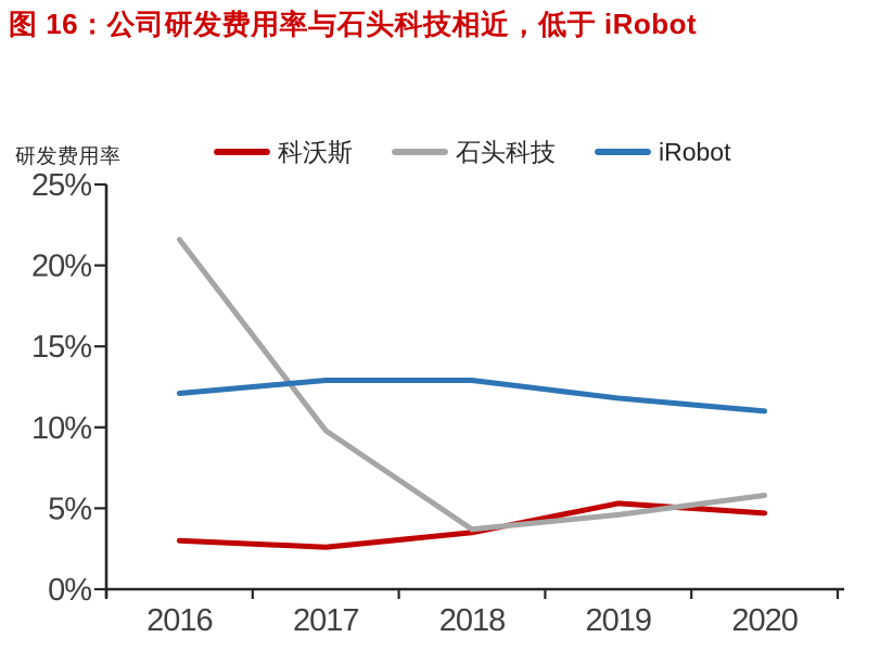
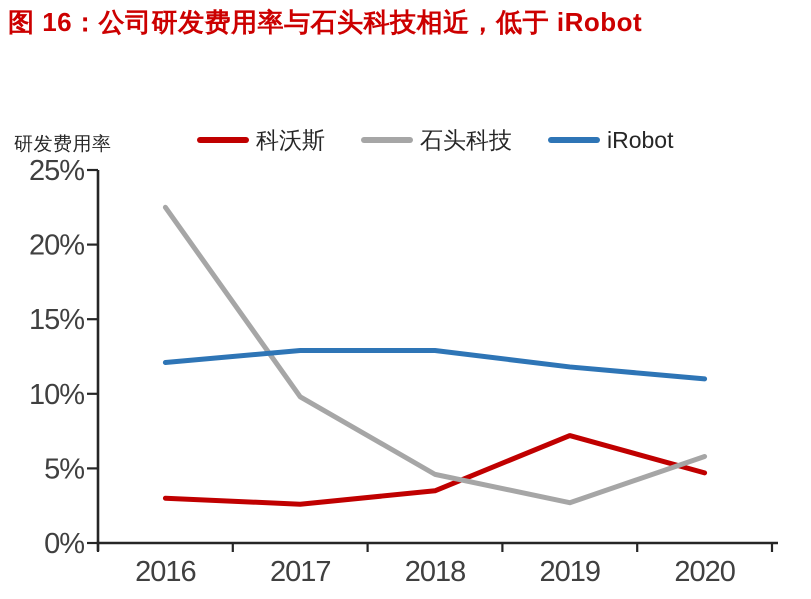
石头科技/2016: 21.6% -> 22.5%
石头科技/2018: 3.7% -> 4.6%
科沃斯/2019: 5.3% -> 7.2%
石头科技/2019: 4.6% -> 2.7%
